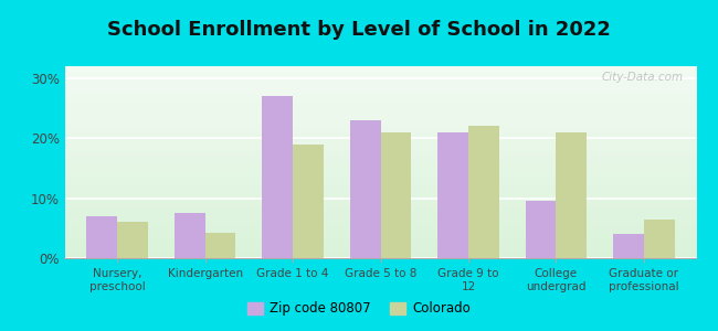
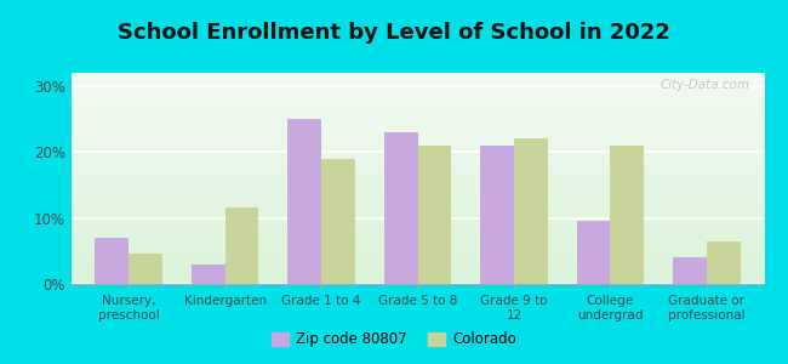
Colorado/Nursery, preschool: 6.0% -> 4.6%
Zip code 80807/Kindergarten: 7.5% -> 3.0%
Colorado/Kindergarten: 4.2% -> 11.6%
Zip code 80807/Grade 1 to 4: 27.0% -> 25.0%
